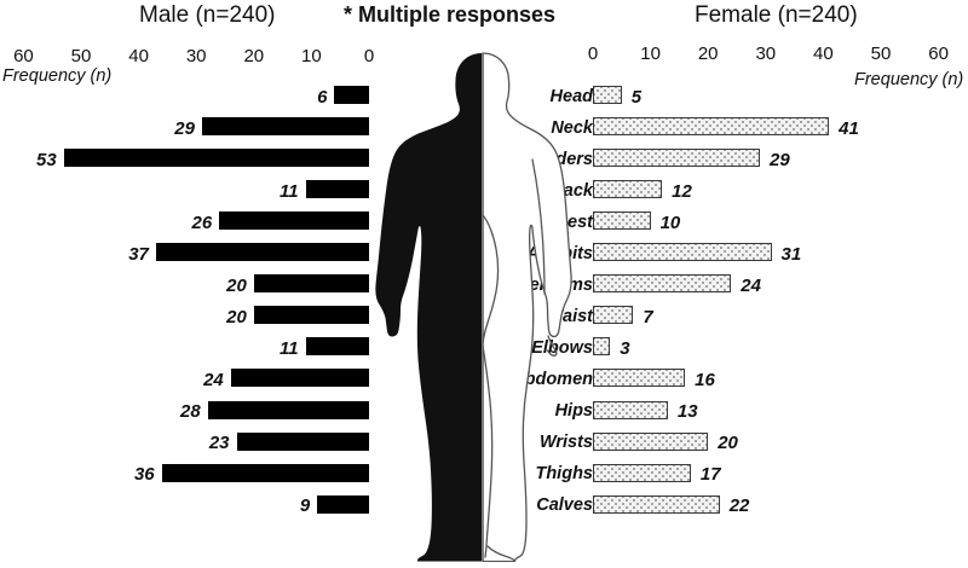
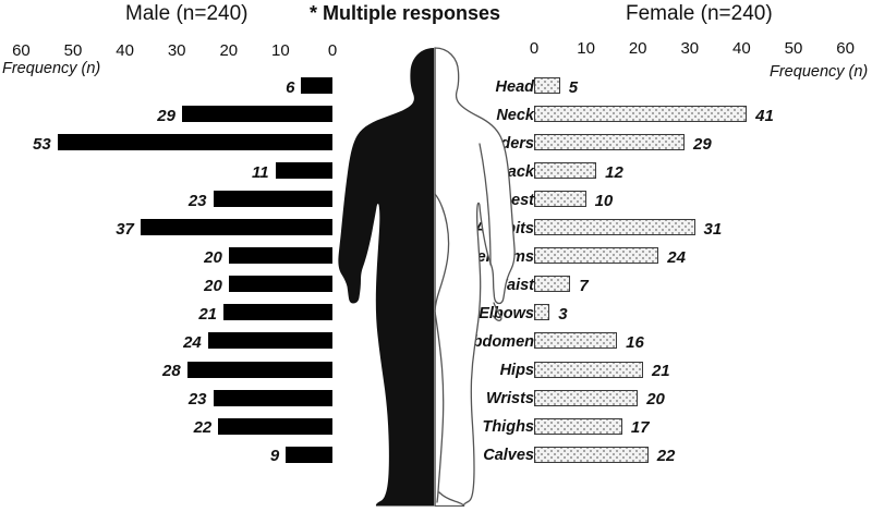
Male (n=240)/Chest: 26 -> 23
Male (n=240)/Elbows: 11 -> 21
Female (n=240)/Hips: 13 -> 21
Male (n=240)/Thighs: 36 -> 22
